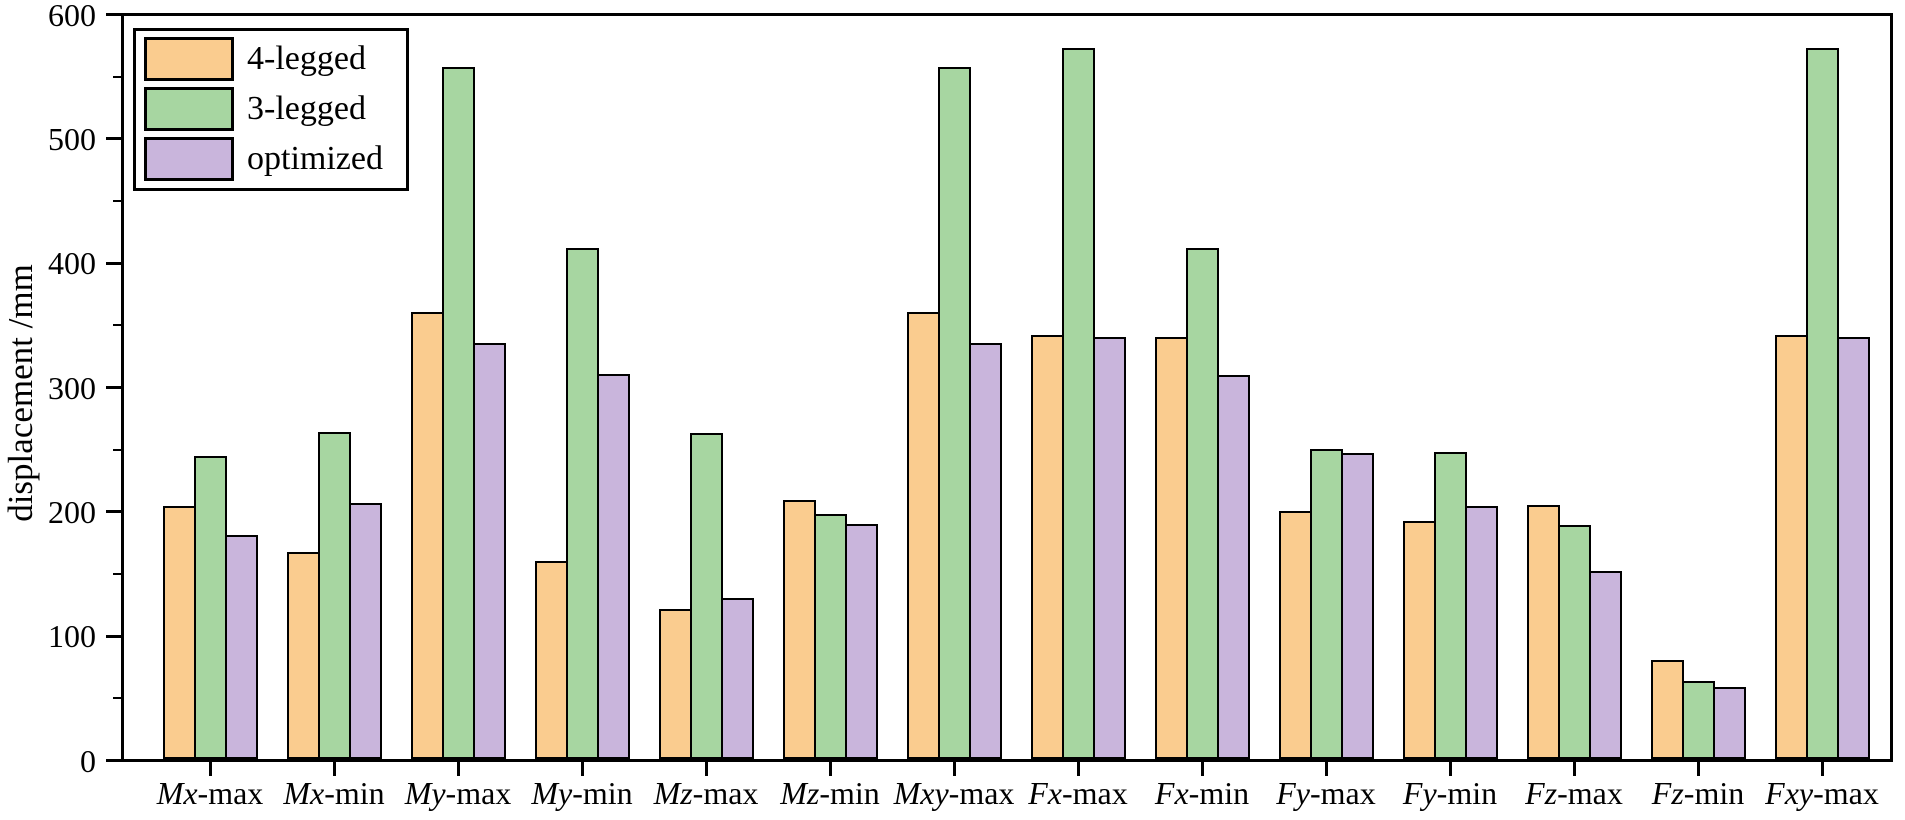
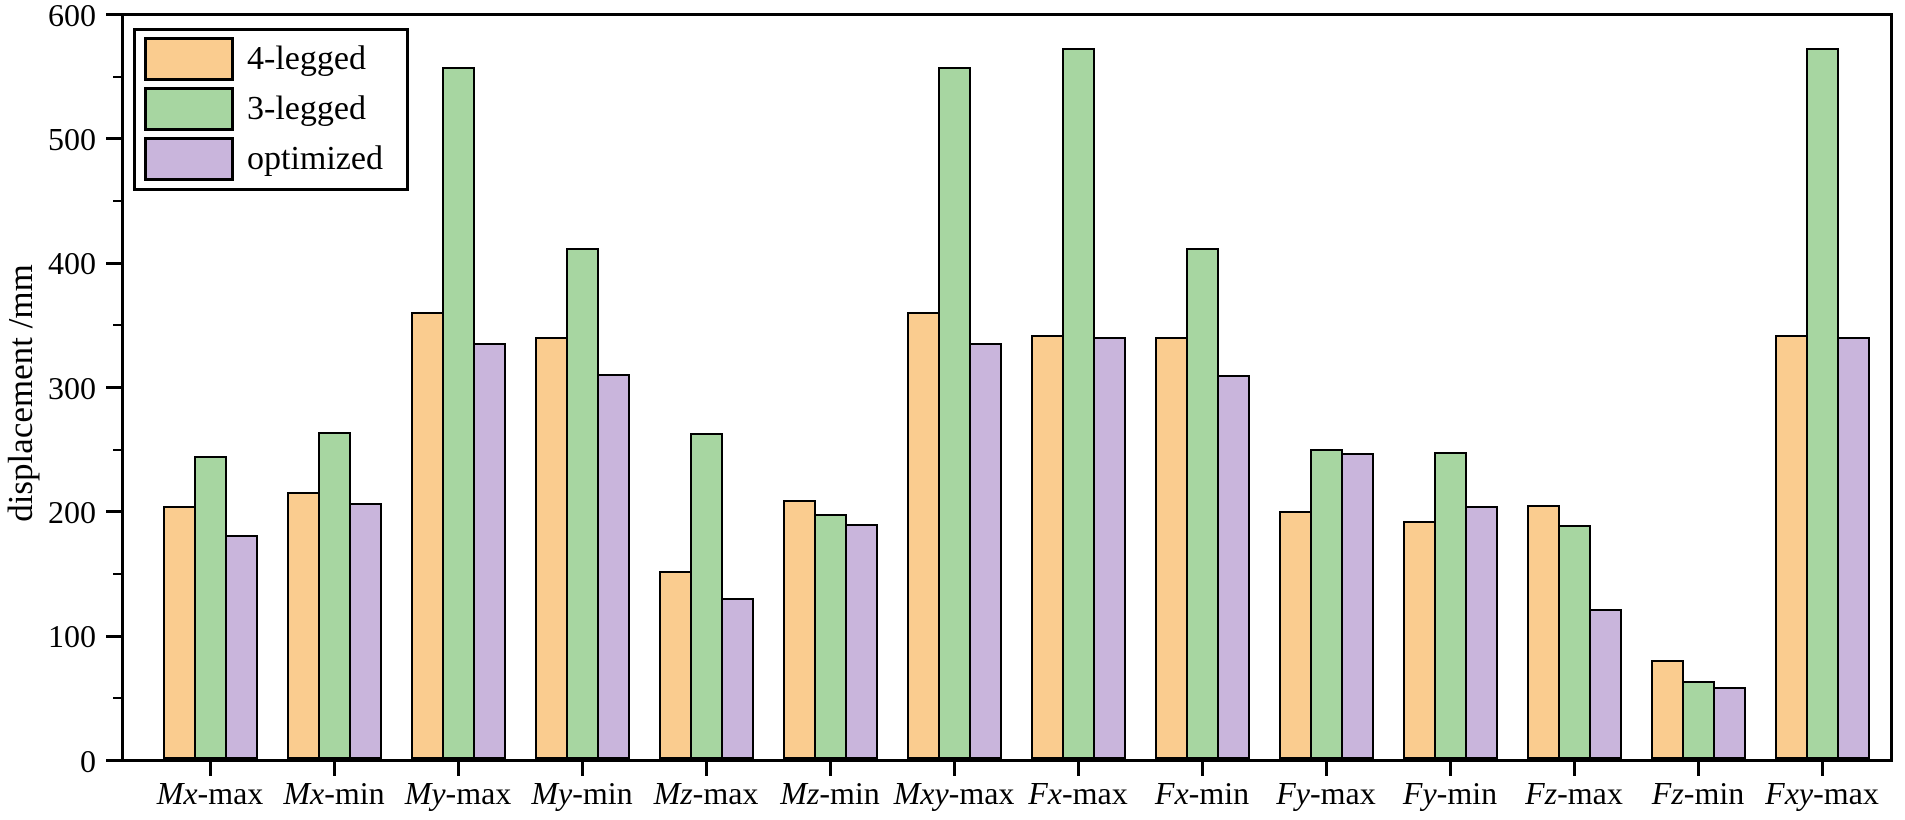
4-legged/Mx-min: 167 -> 216
4-legged/My-min: 160 -> 341
4-legged/Mz-max: 121 -> 152
optimized/Fz-max: 152 -> 121
